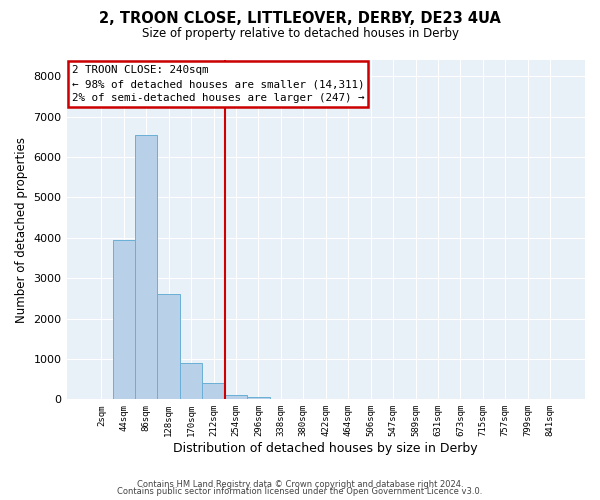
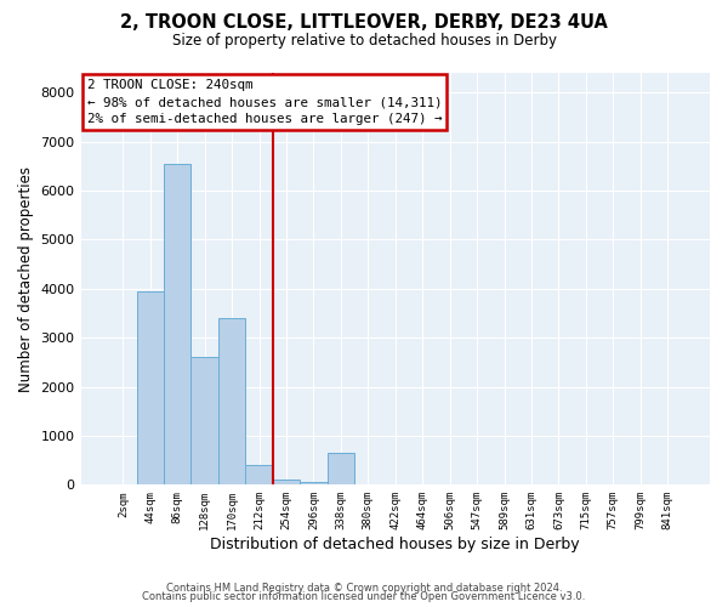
170sqm: 900 -> 3400
338sqm: 20 -> 650
